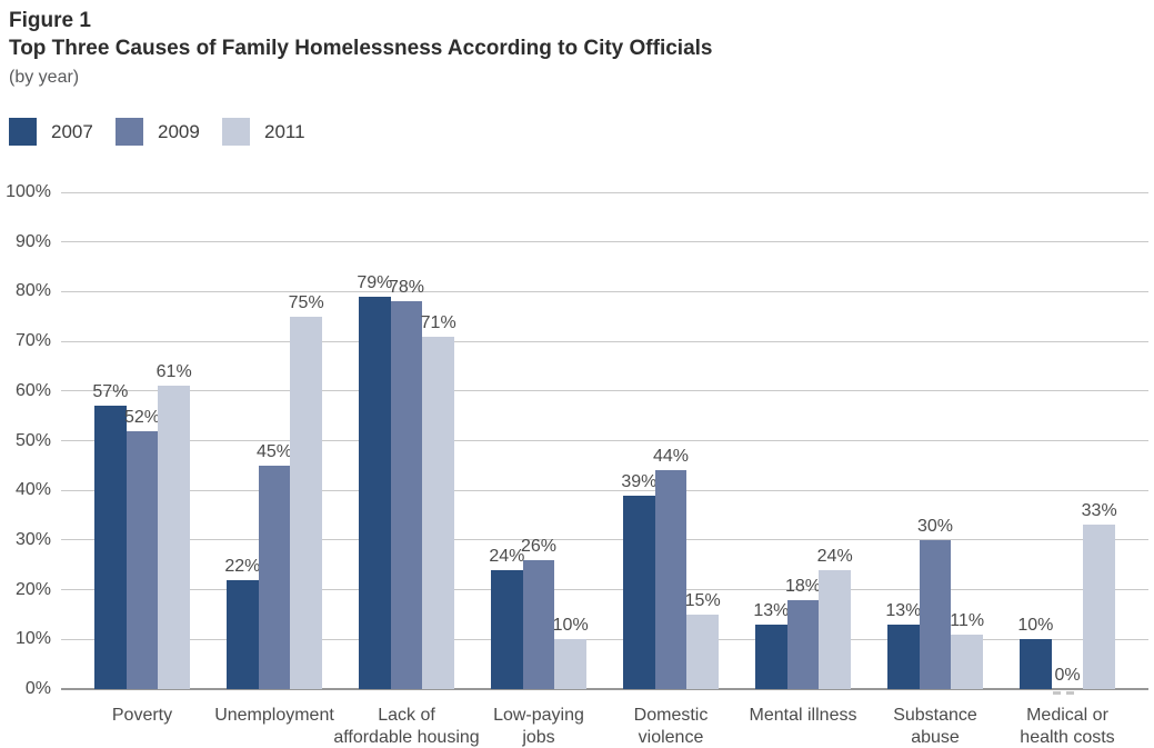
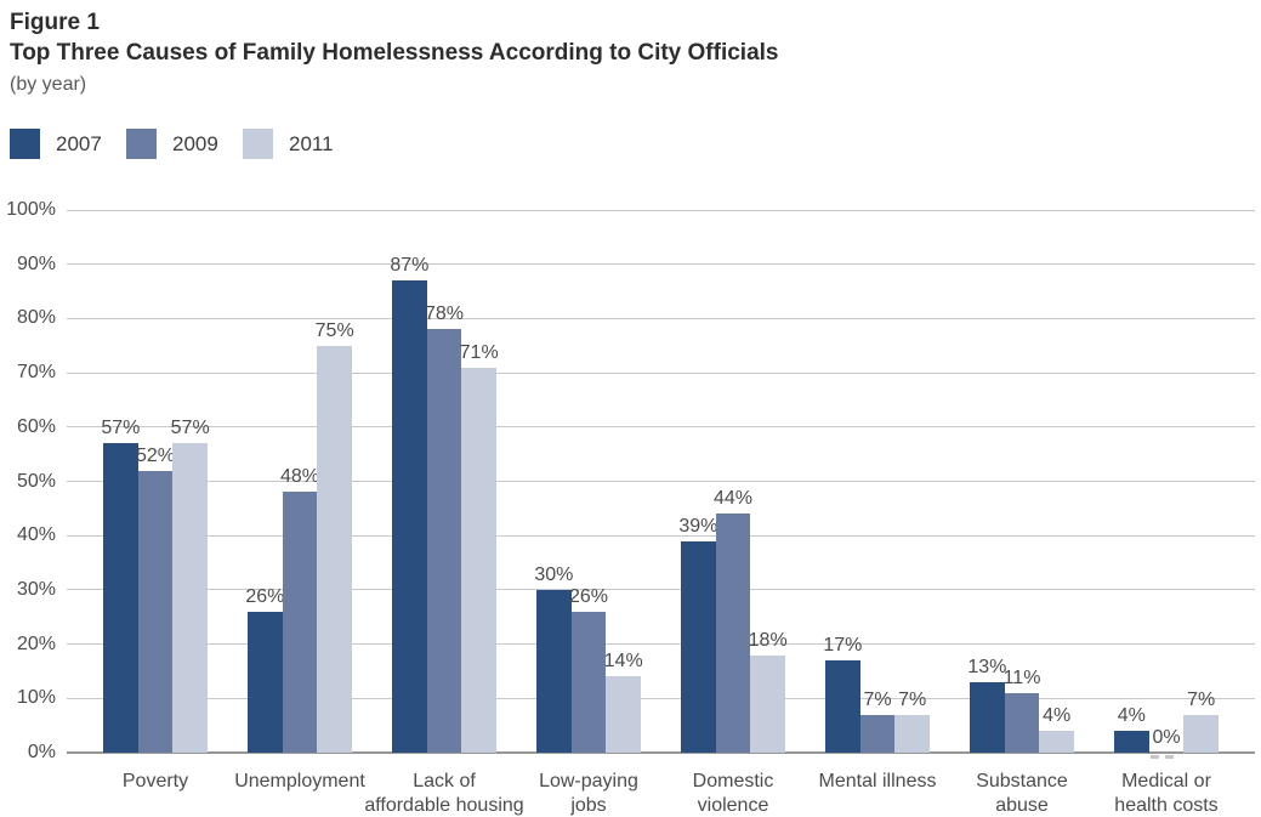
2011/Poverty: 61% -> 57%
2007/Unemployment: 22% -> 26%
2009/Unemployment: 45% -> 48%
2007/Lack of affordable housing: 79% -> 87%
2007/Low-paying jobs: 24% -> 30%
2011/Low-paying jobs: 10% -> 14%
2011/Domestic violence: 15% -> 18%
2007/Mental illness: 13% -> 17%
2009/Mental illness: 18% -> 7%
2011/Mental illness: 24% -> 7%
2009/Substance abuse: 30% -> 11%
2011/Substance abuse: 11% -> 4%
2007/Medical or health costs: 10% -> 4%
2011/Medical or health costs: 33% -> 7%
